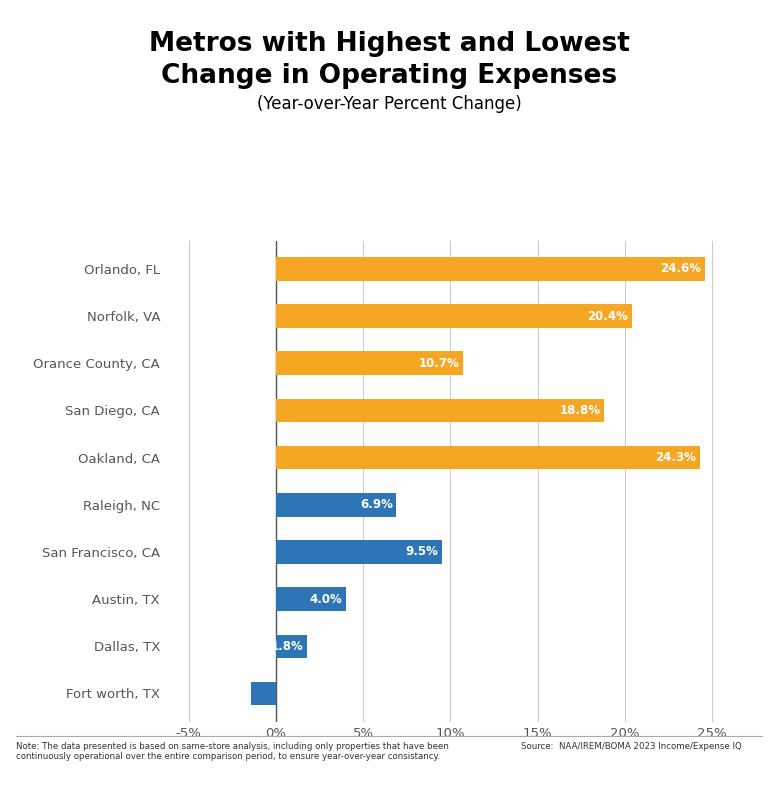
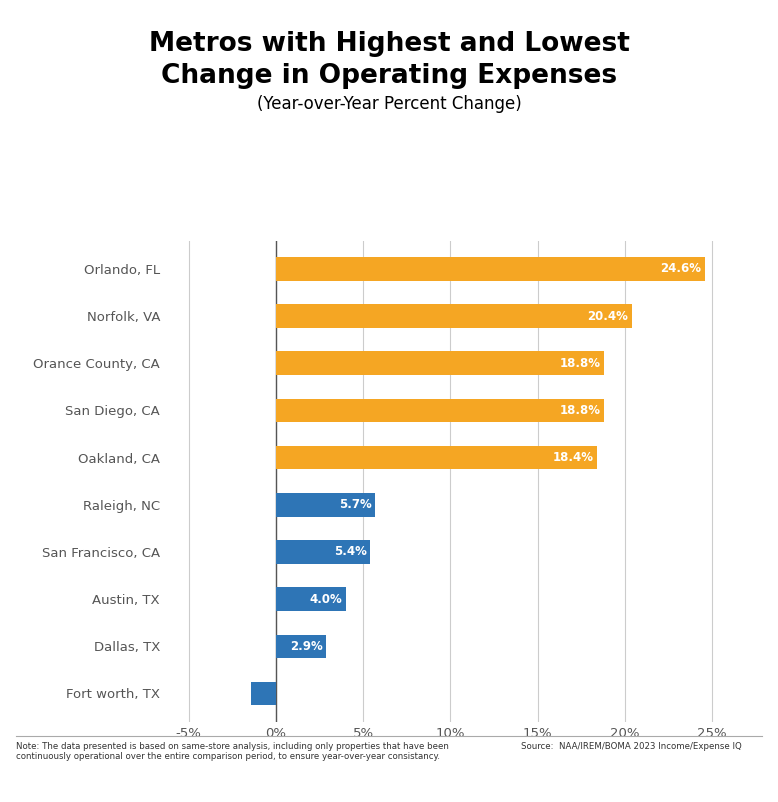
Orance County, CA: 10.7% -> 18.8%
Oakland, CA: 24.3% -> 18.4%
Raleigh, NC: 6.9% -> 5.7%
San Francisco, CA: 9.5% -> 5.4%
Dallas, TX: 1.8% -> 2.9%
